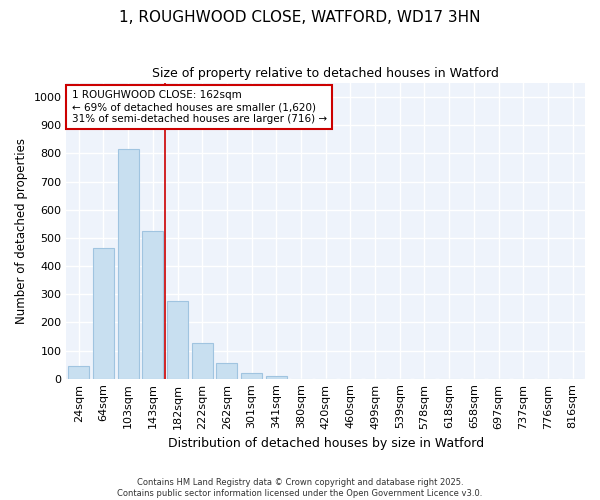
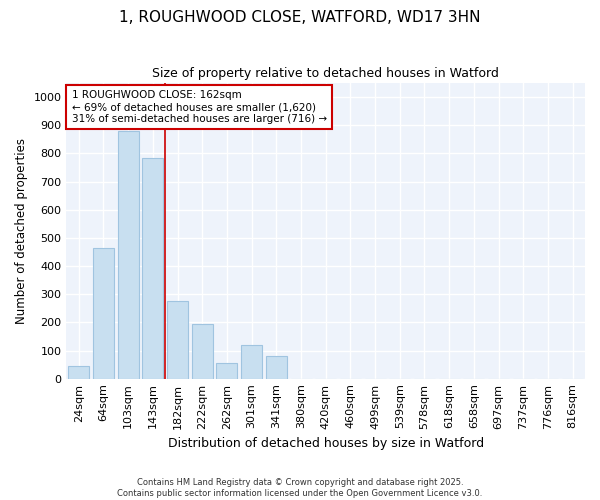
103sqm: 815 -> 880
143sqm: 525 -> 785
222sqm: 125 -> 195
301sqm: 20 -> 120
341sqm: 10 -> 80
